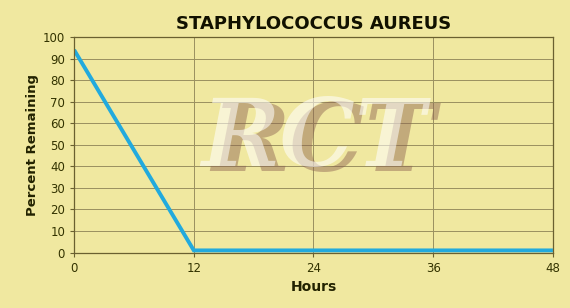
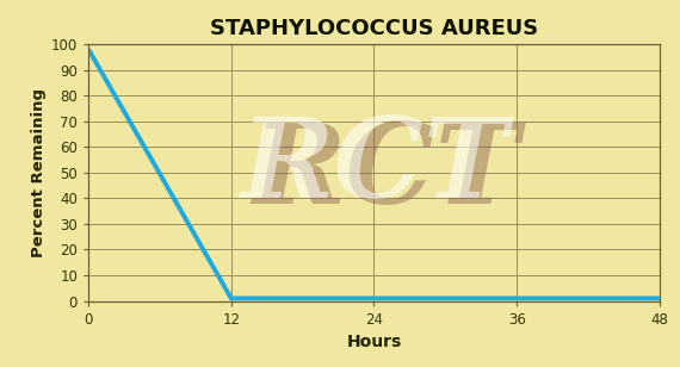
0: 94 -> 98
